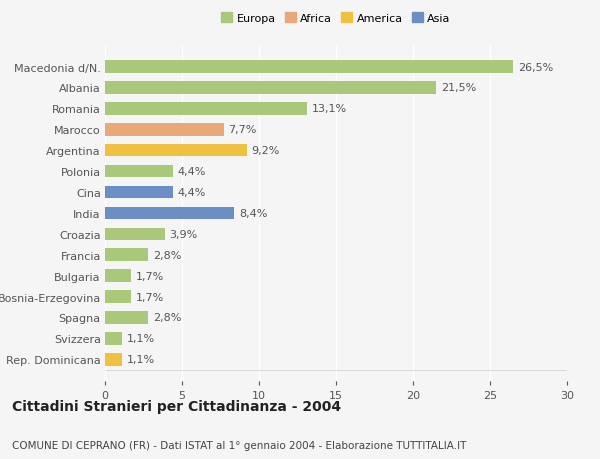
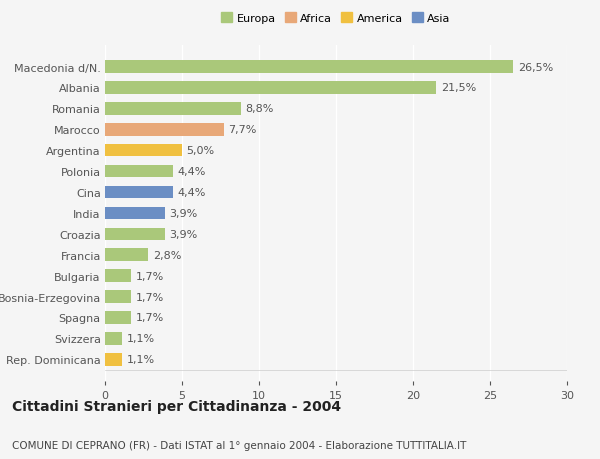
Romania: 13,1% -> 8,8%
Argentina: 9,2% -> 5,0%
India: 8,4% -> 3,9%
Spagna: 2,8% -> 1,7%
